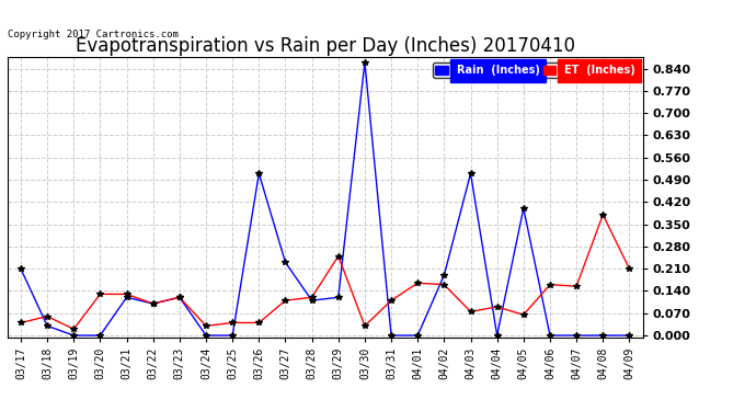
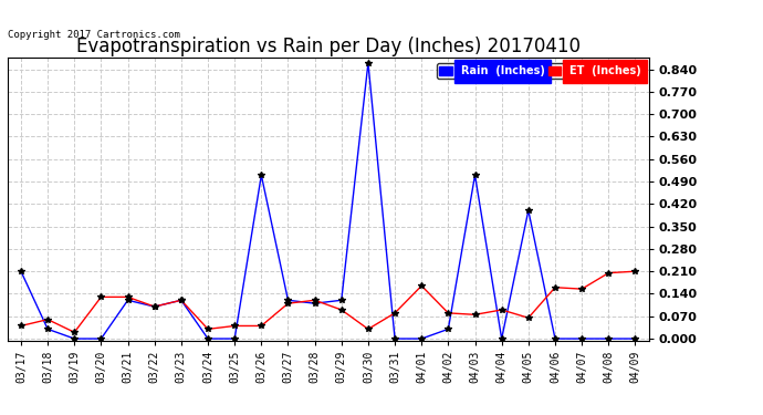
Rain (Inches)/03/27: 0.23 -> 0.12
ET (Inches)/03/29: 0.250 -> 0.090
ET (Inches)/03/31: 0.110 -> 0.080
Rain (Inches)/04/02: 0.19 -> 0.03
ET (Inches)/04/02: 0.160 -> 0.080
ET (Inches)/04/08: 0.380 -> 0.205
